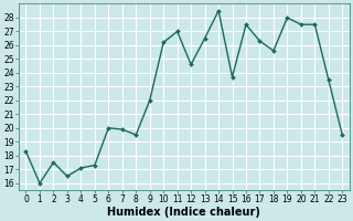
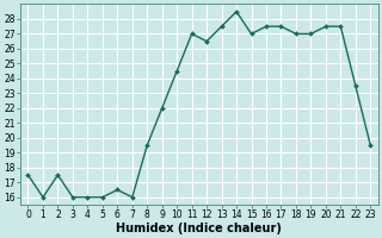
0: 18.3 -> 17.5
3: 16.5 -> 16.0
4: 17.1 -> 16.0
5: 17.3 -> 16.0
6: 20.0 -> 16.5
7: 19.9 -> 16.0
10: 26.2 -> 24.5
12: 24.6 -> 26.5
13: 26.5 -> 27.5
15: 23.7 -> 27.0
17: 26.3 -> 27.5
18: 25.6 -> 27.0
19: 28.0 -> 27.0
